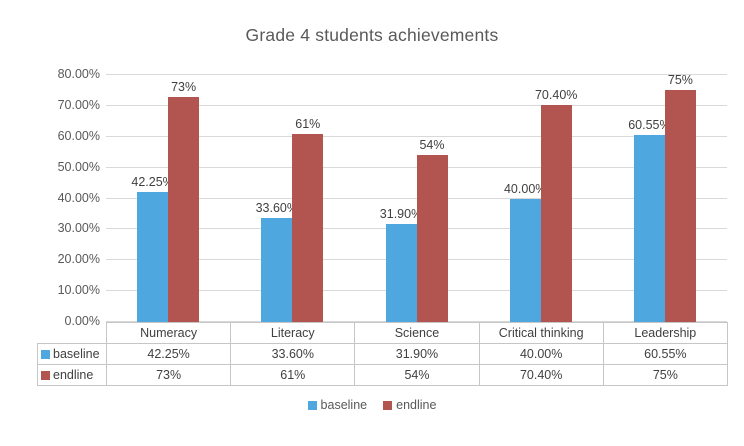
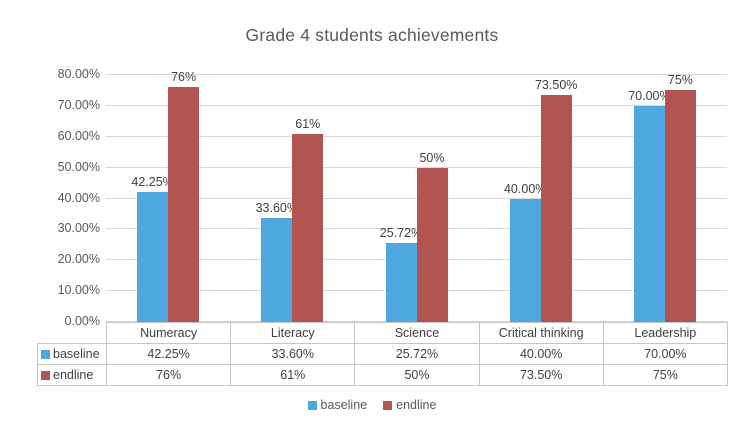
endline/Numeracy: 73% -> 76%
baseline/Science: 31.90% -> 25.72%
endline/Science: 54% -> 50%
endline/Critical thinking: 70.40% -> 73.50%
baseline/Leadership: 60.55% -> 70.00%
